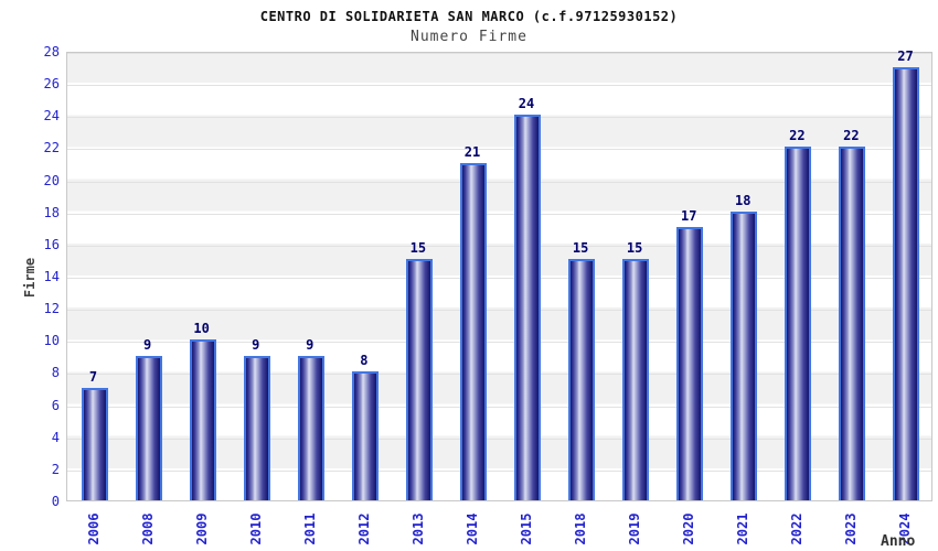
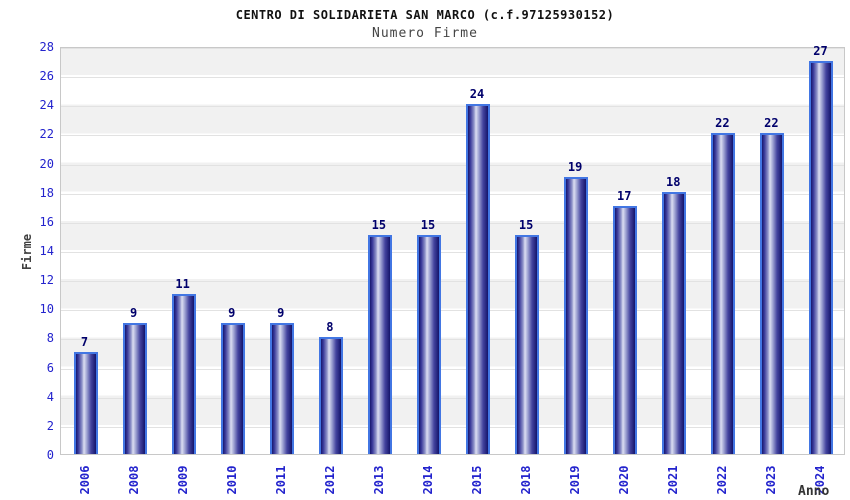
2009: 10 -> 11
2014: 21 -> 15
2019: 15 -> 19
